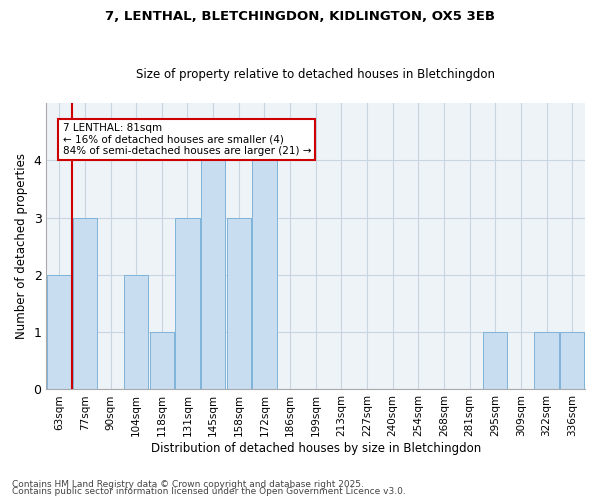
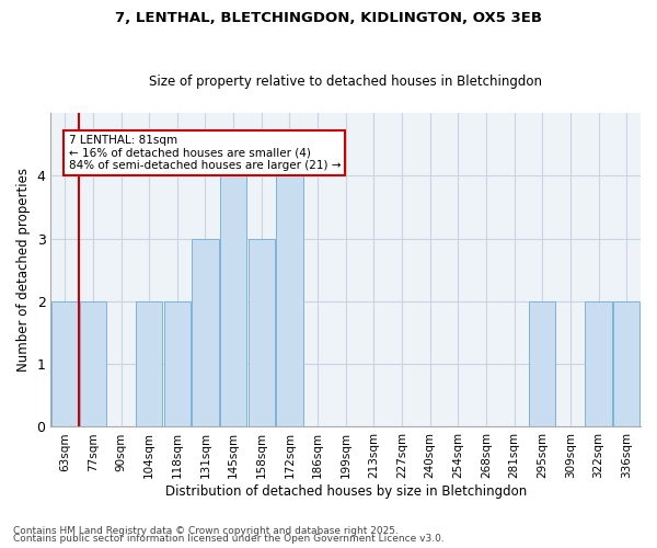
77sqm: 3 -> 2
118sqm: 1 -> 2
295sqm: 1 -> 2
322sqm: 1 -> 2
336sqm: 1 -> 2
